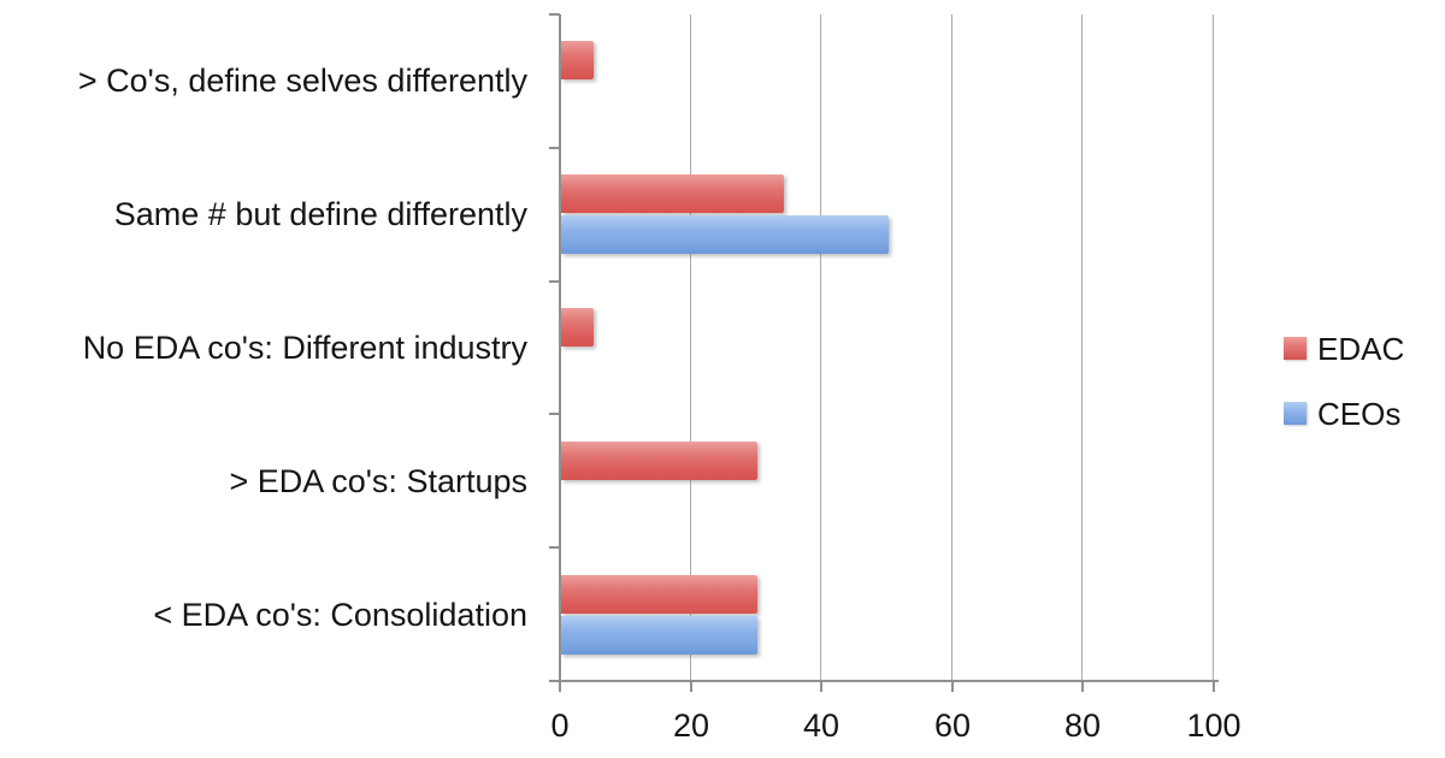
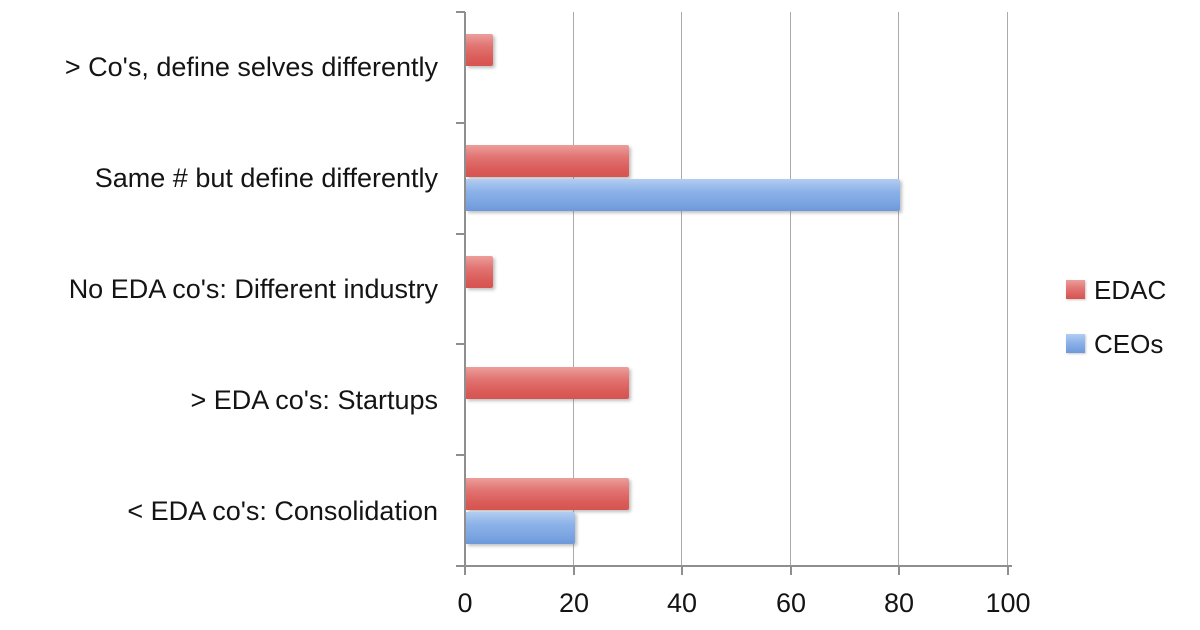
EDAC/Same # but define differently: 34 -> 30
CEOs/Same # but define differently: 50 -> 80
CEOs/< EDA co's: Consolidation: 30 -> 20
